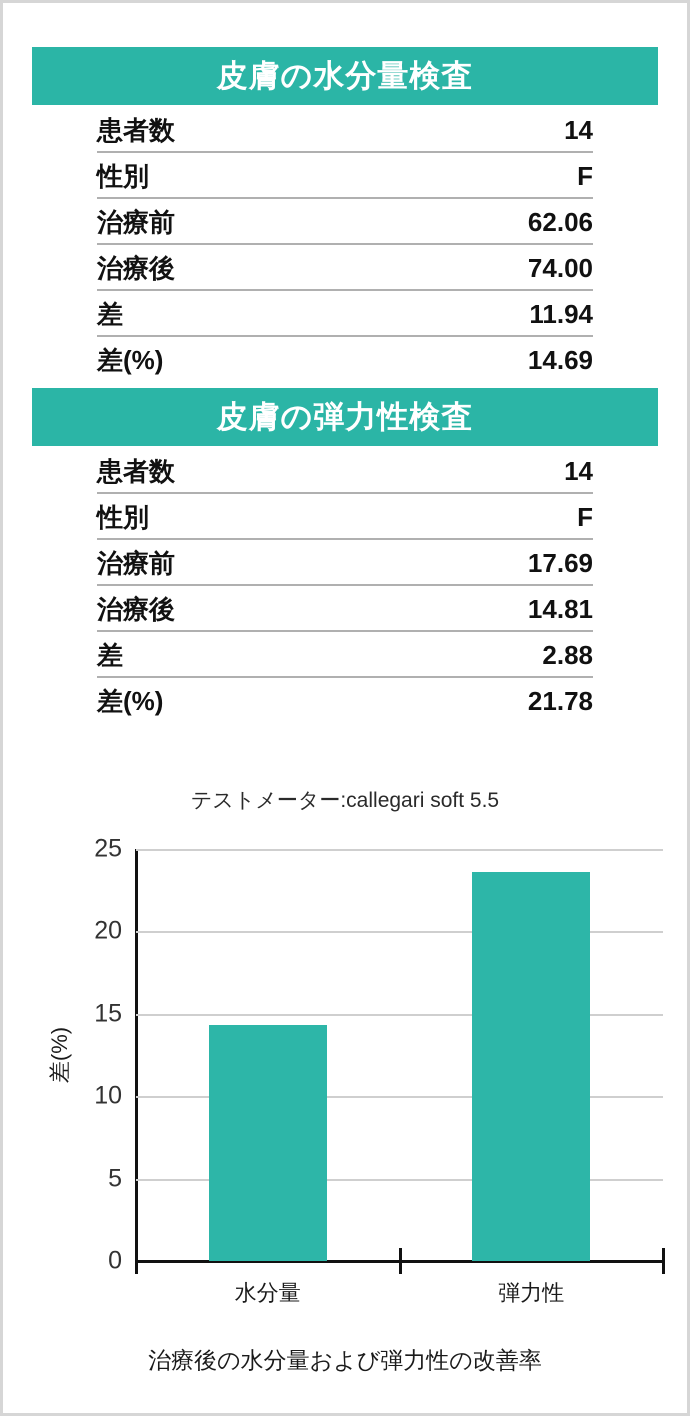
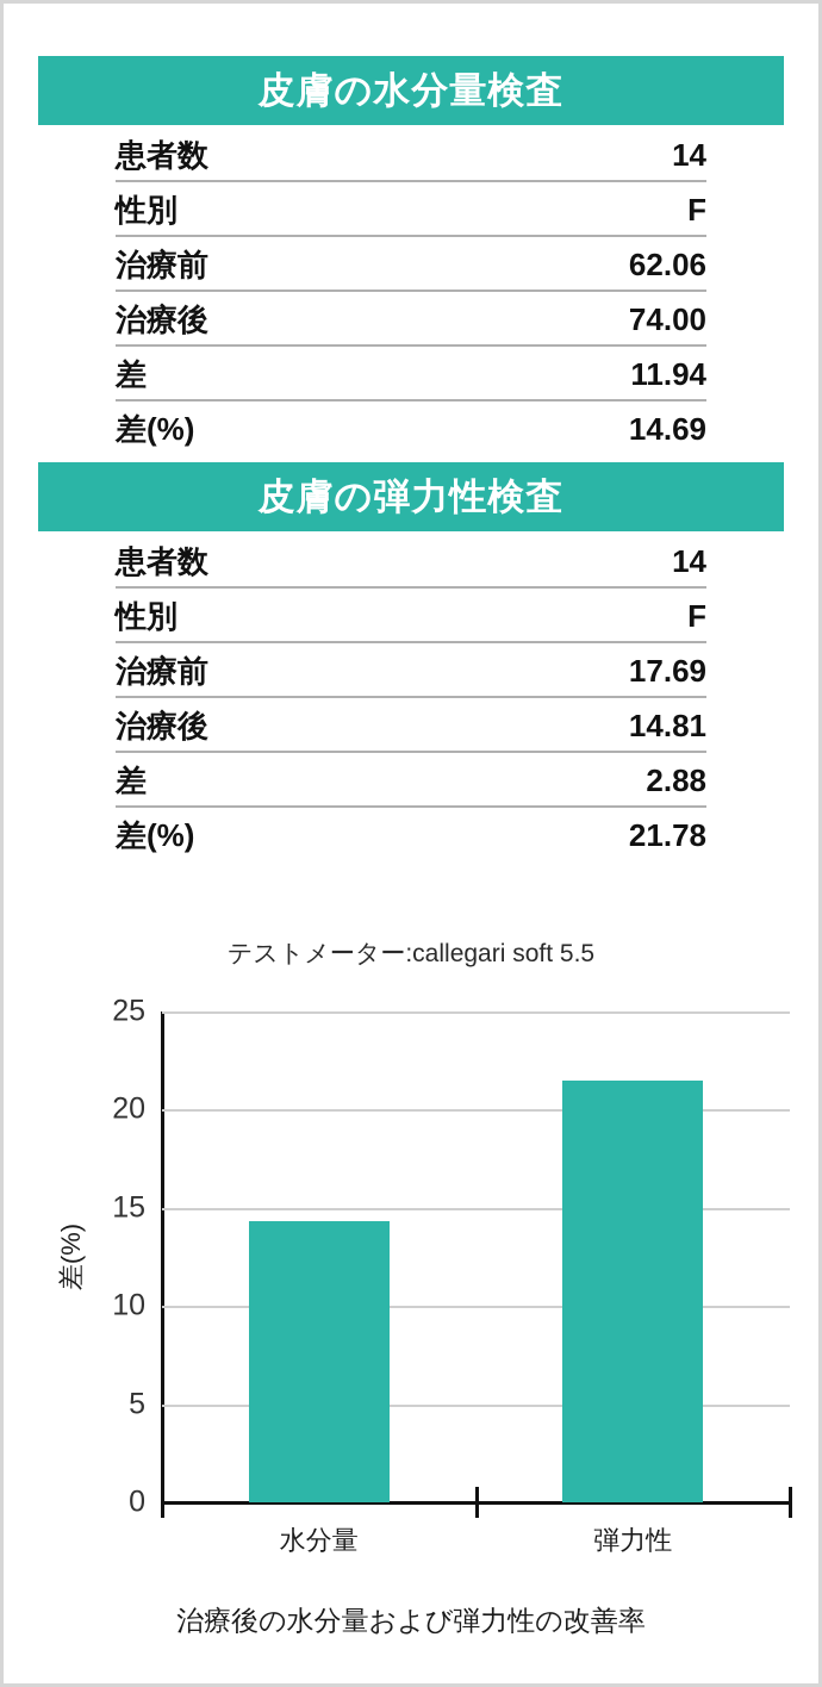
弾力性: 23.6 -> 21.5
